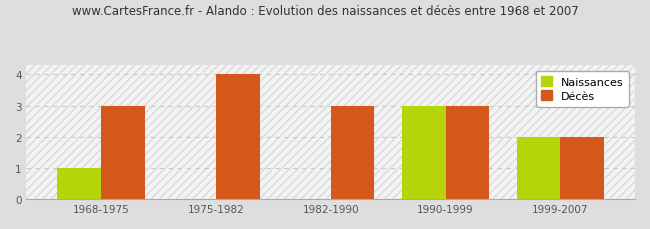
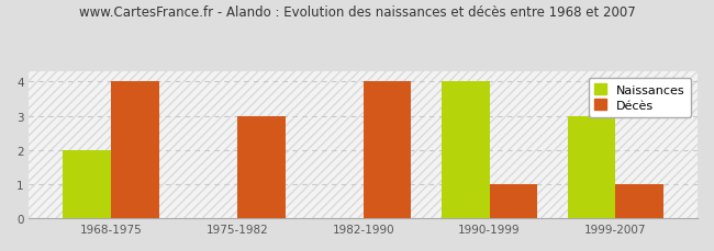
Naissances/1968-1975: 1 -> 2
Décès/1968-1975: 3 -> 4
Décès/1975-1982: 4 -> 3
Décès/1982-1990: 3 -> 4
Naissances/1990-1999: 3 -> 4
Décès/1990-1999: 3 -> 1
Naissances/1999-2007: 2 -> 3
Décès/1999-2007: 2 -> 1
